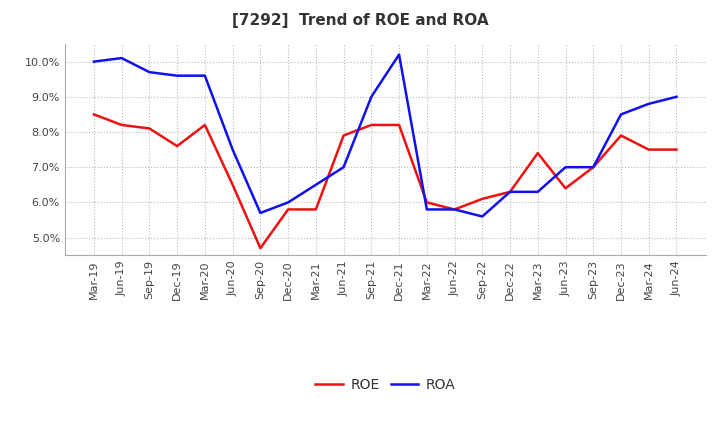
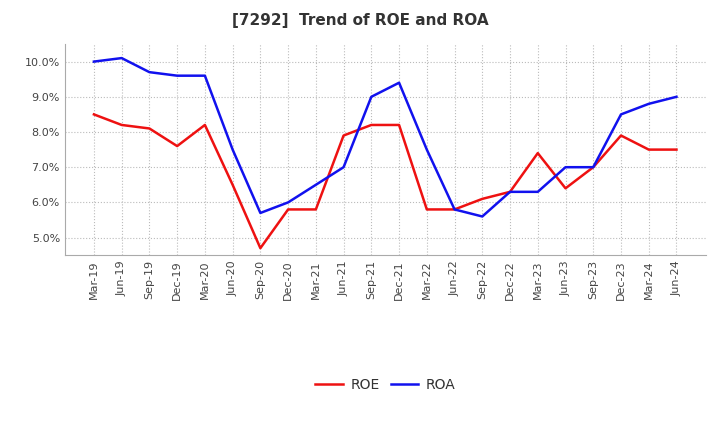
ROA/Dec-21: 10.2% -> 9.4%
ROE/Mar-22: 6.0% -> 5.8%
ROA/Mar-22: 5.8% -> 7.5%
